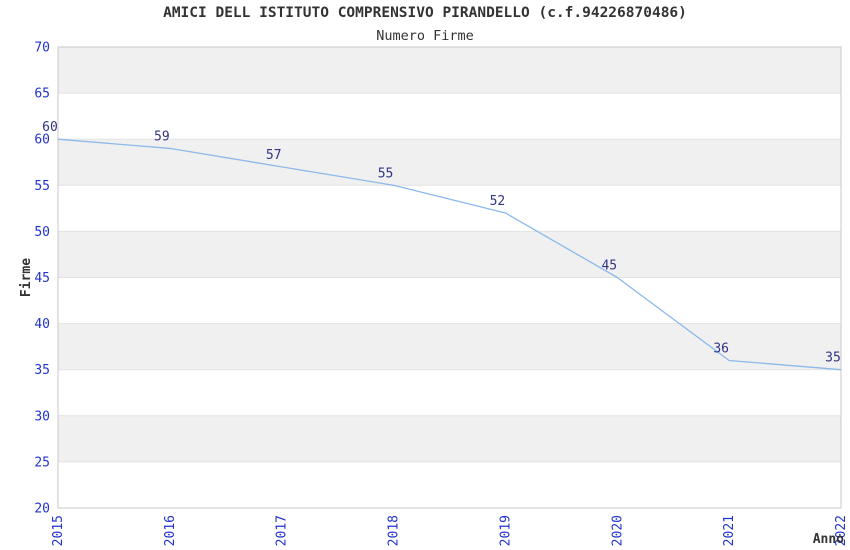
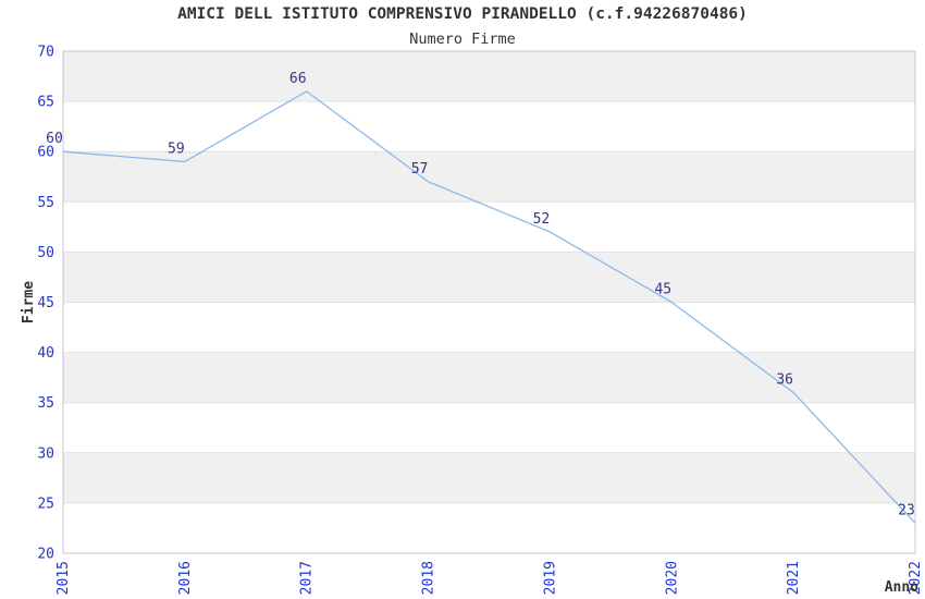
2017: 57 -> 66
2018: 55 -> 57
2022: 35 -> 23
